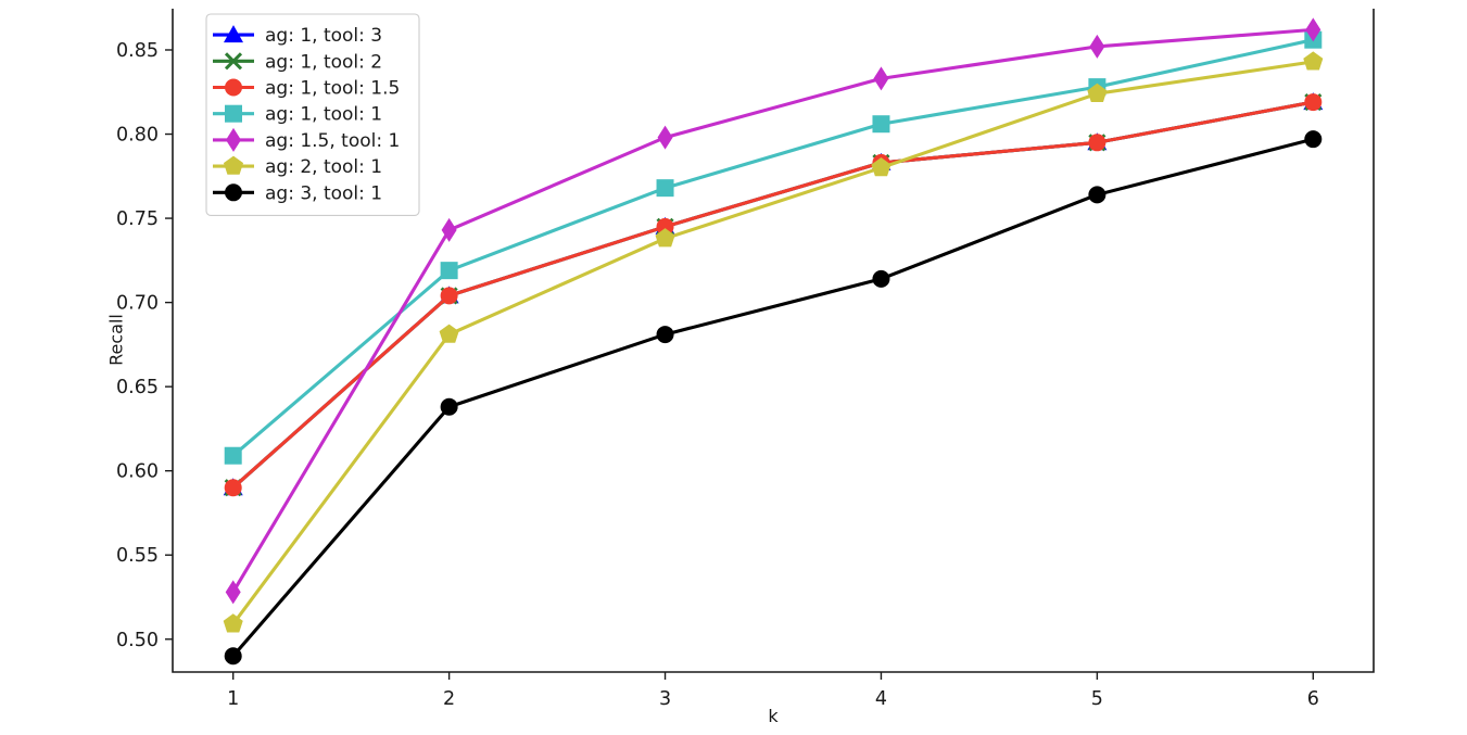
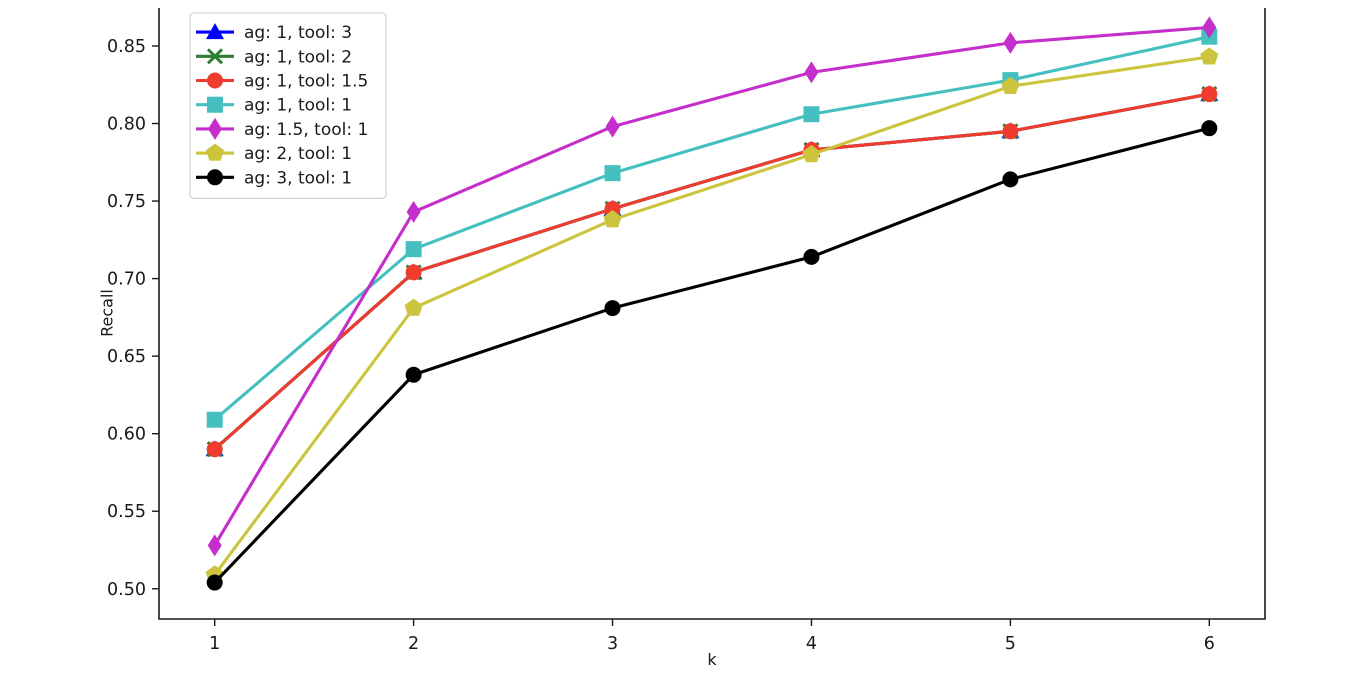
ag: 3, tool: 1/1: 0.490 -> 0.504
